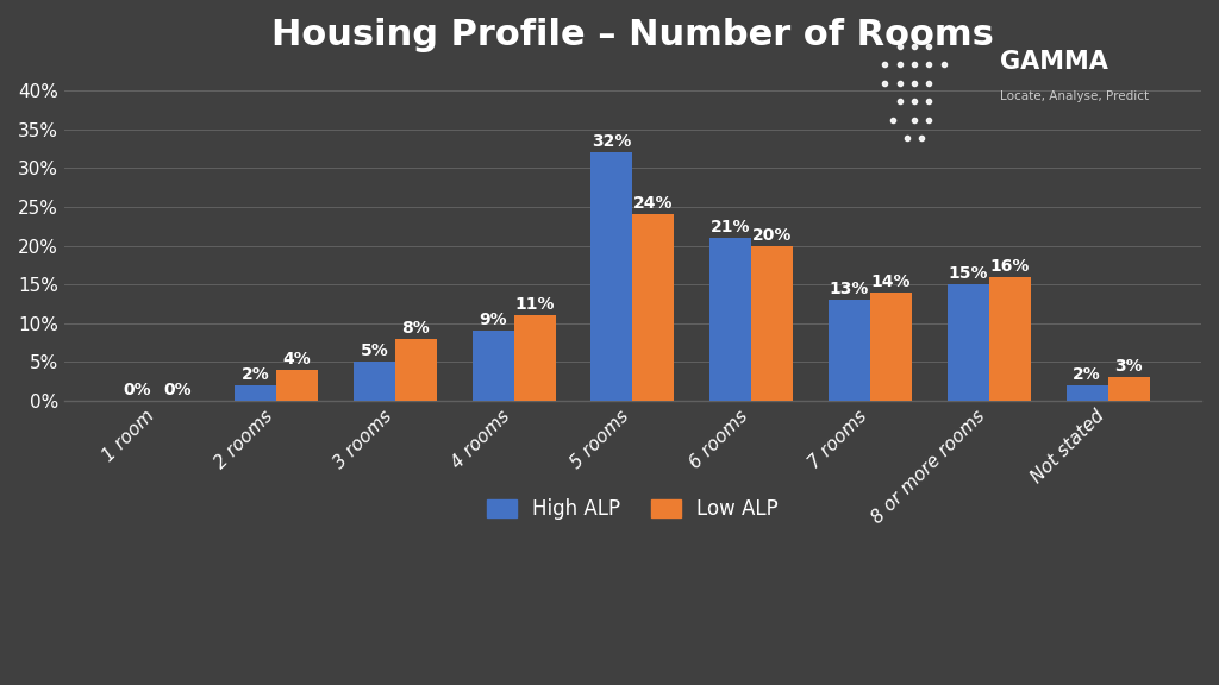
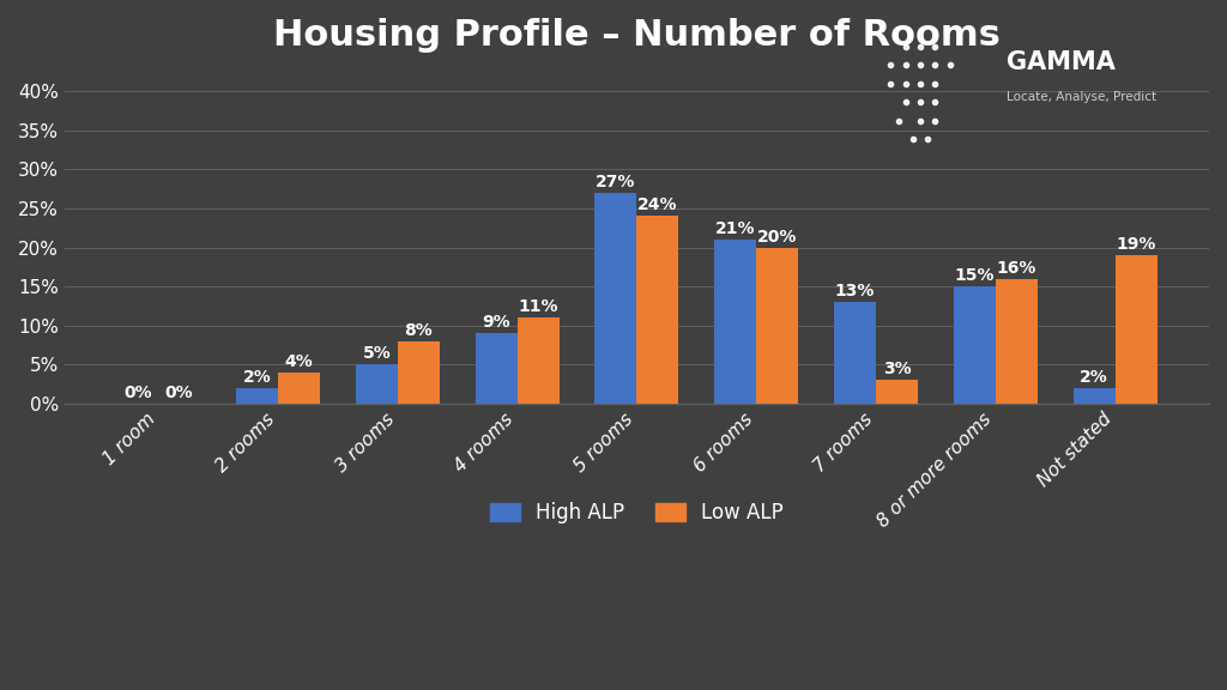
High ALP/5 rooms: 32% -> 27%
Low ALP/7 rooms: 14% -> 3%
Low ALP/Not stated: 3% -> 19%
